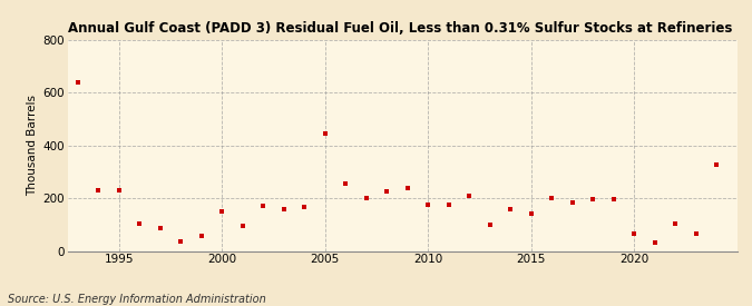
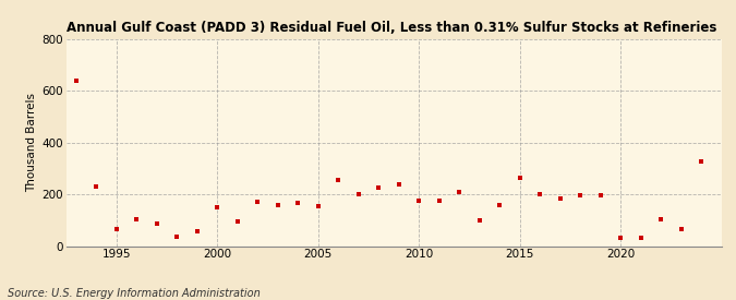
1995: 230 -> 65
2005: 445 -> 155
2015: 140 -> 265
2020: 65 -> 30
